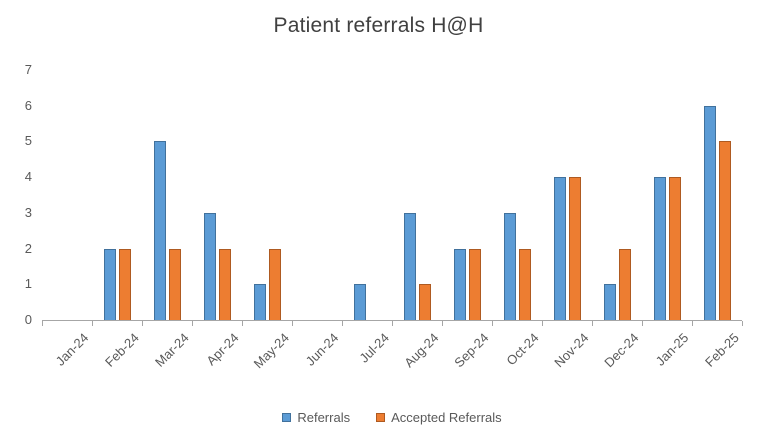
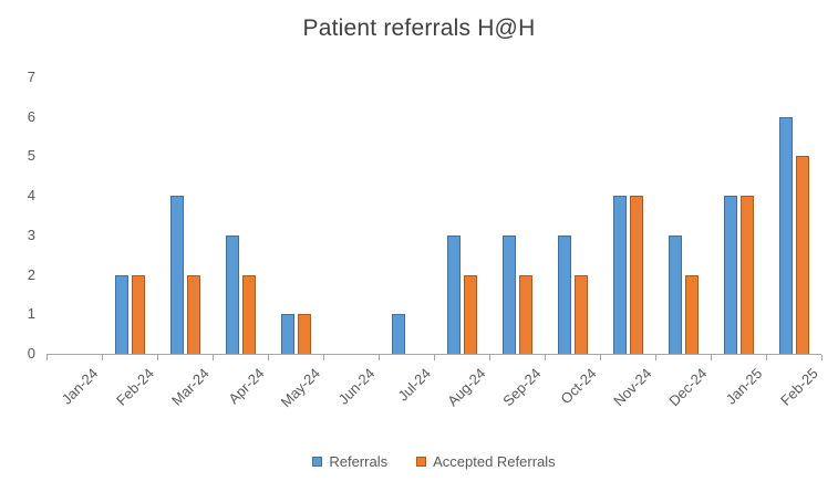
Referrals/Mar-24: 5 -> 4
Accepted Referrals/May-24: 2 -> 1
Accepted Referrals/Aug-24: 1 -> 2
Referrals/Sep-24: 2 -> 3
Referrals/Dec-24: 1 -> 3
